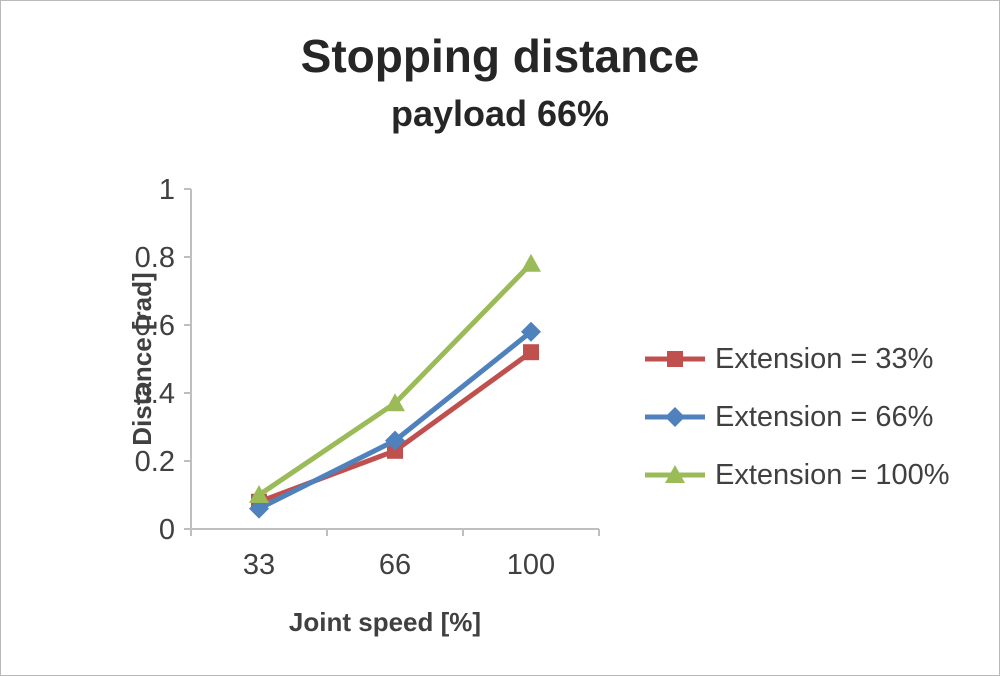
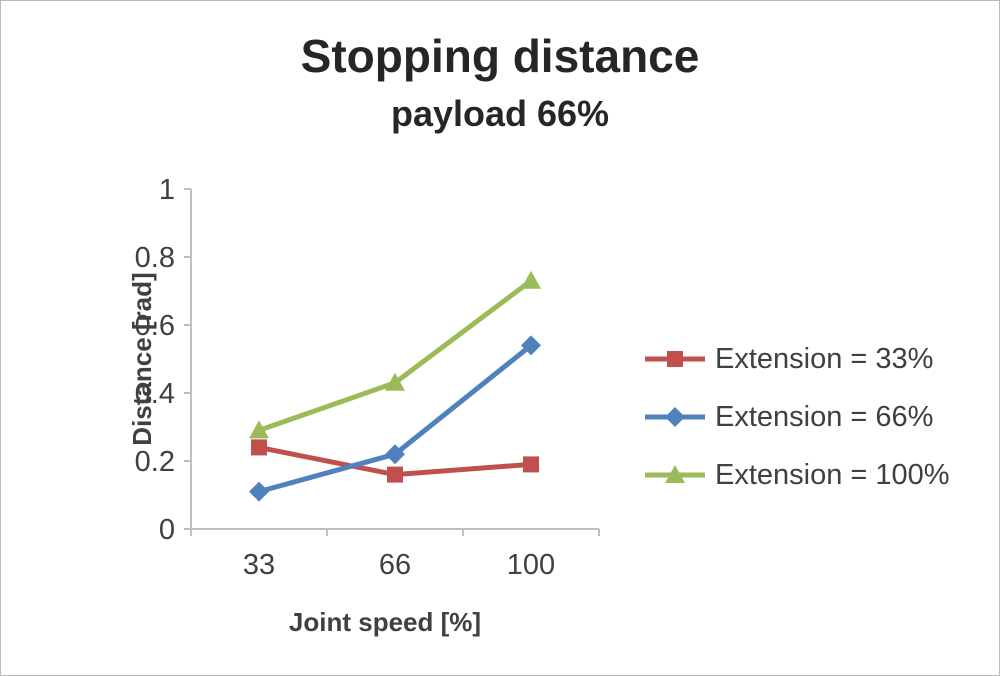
Extension = 33%/33: 0.08 -> 0.24
Extension = 66%/33: 0.06 -> 0.11
Extension = 100%/33: 0.10 -> 0.29
Extension = 33%/66: 0.23 -> 0.16
Extension = 66%/66: 0.26 -> 0.22
Extension = 100%/66: 0.37 -> 0.43
Extension = 33%/100: 0.52 -> 0.19
Extension = 66%/100: 0.58 -> 0.54
Extension = 100%/100: 0.78 -> 0.73
